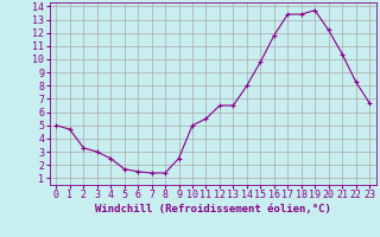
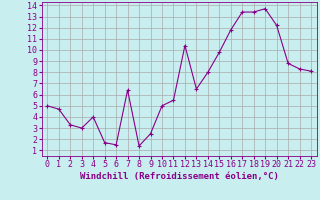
4: 2.5 -> 4.0
7: 1.4 -> 6.4
12: 6.5 -> 10.4
21: 10.4 -> 8.8
23: 6.7 -> 8.1
